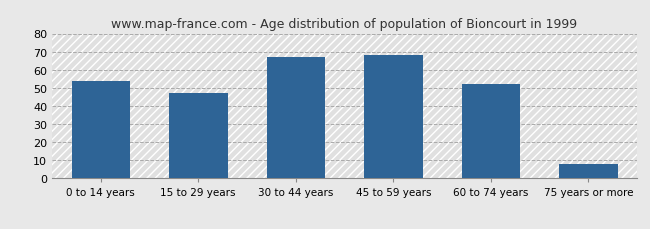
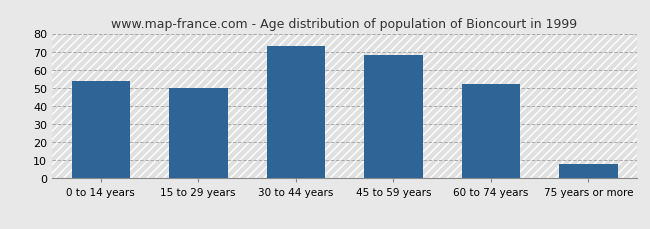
15 to 29 years: 47 -> 50
30 to 44 years: 67 -> 73
